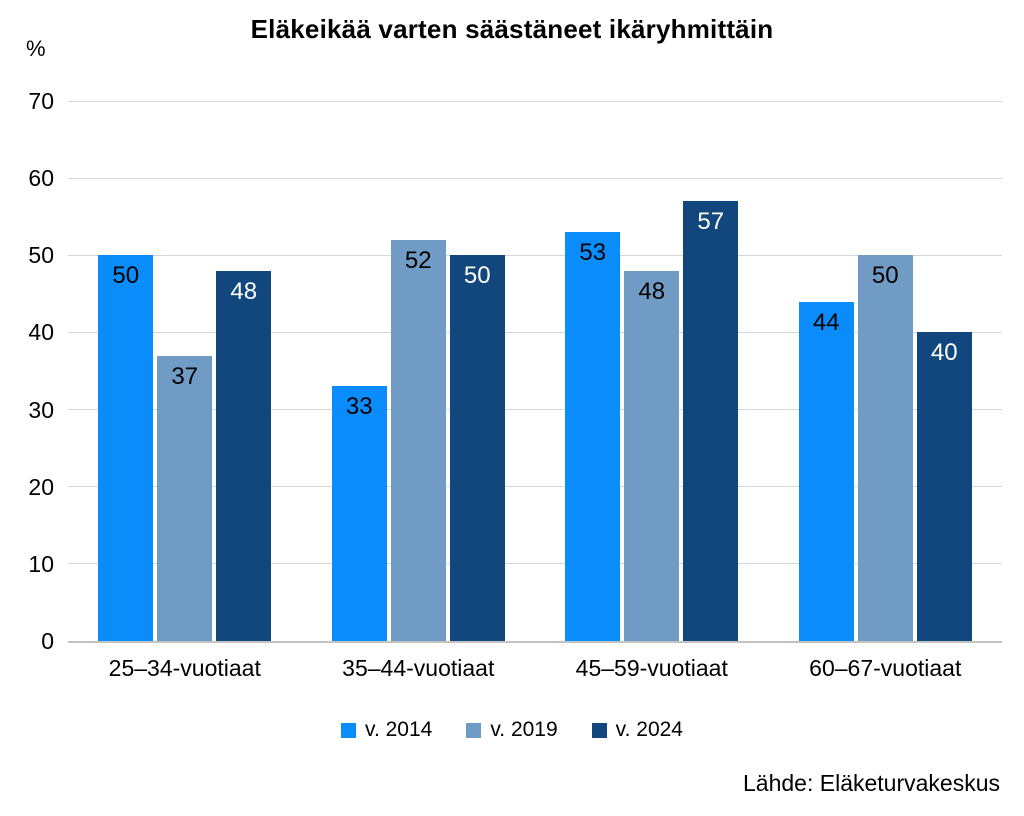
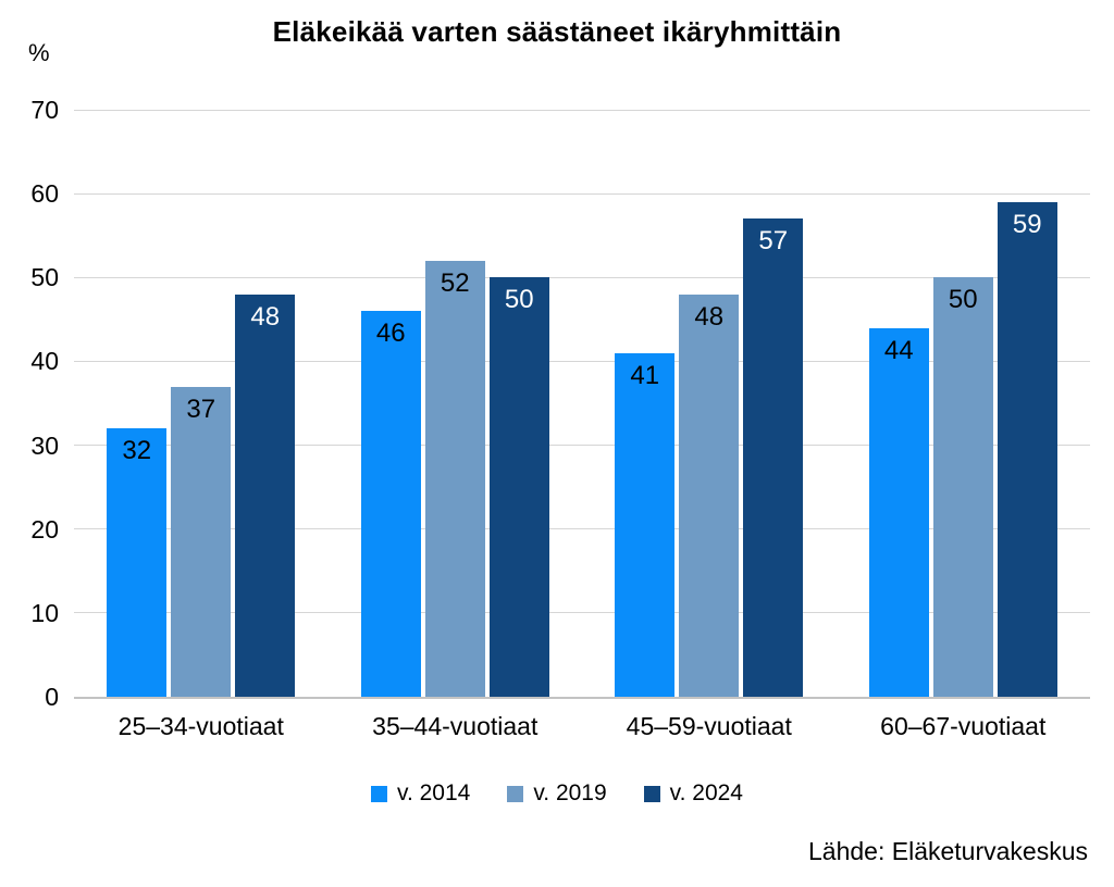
v. 2014/25–34-vuotiaat: 50 -> 32
v. 2014/35–44-vuotiaat: 33 -> 46
v. 2014/45–59-vuotiaat: 53 -> 41
v. 2024/60–67-vuotiaat: 40 -> 59
